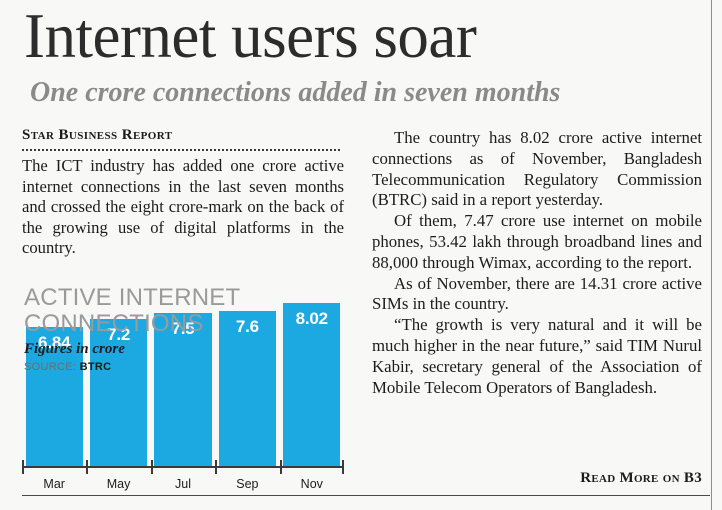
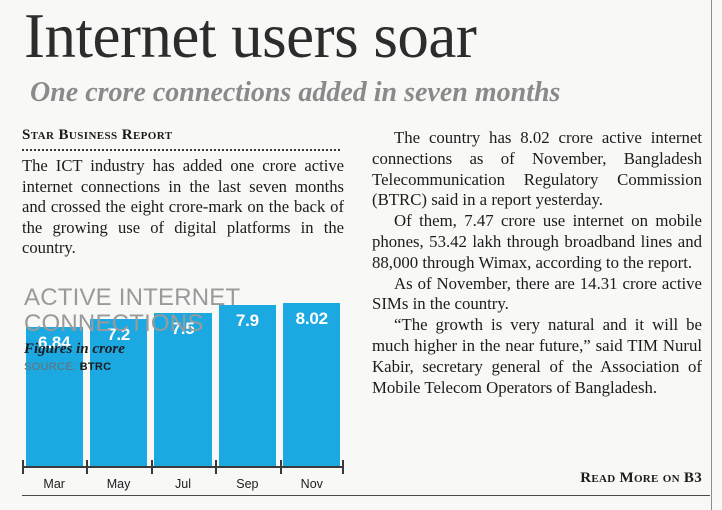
Sep: 7.6 -> 7.9
